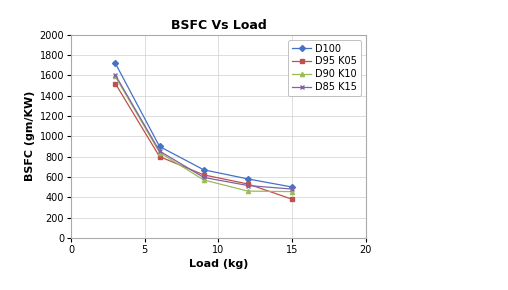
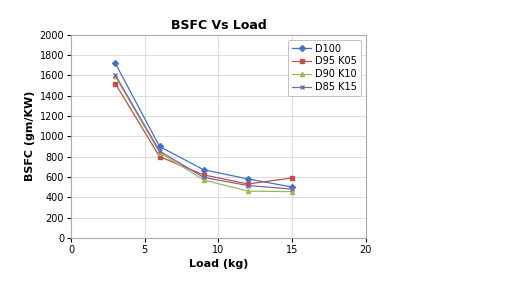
D95 K05/15: 380 -> 590
